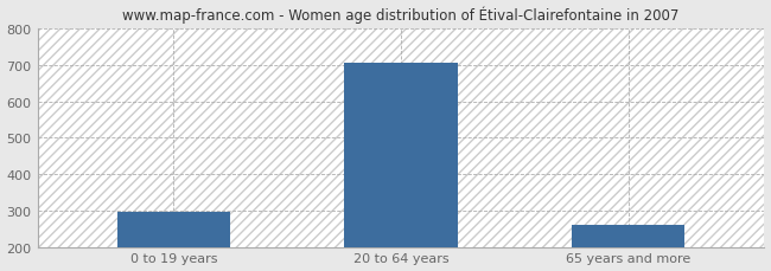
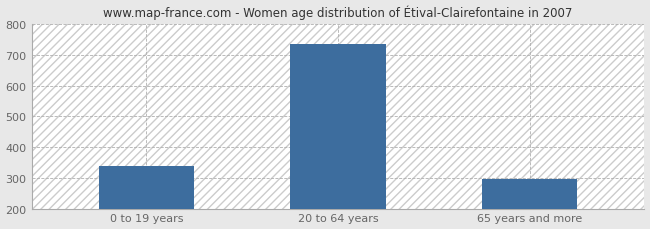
0 to 19 years: 297 -> 340
20 to 64 years: 708 -> 735
65 years and more: 262 -> 295
